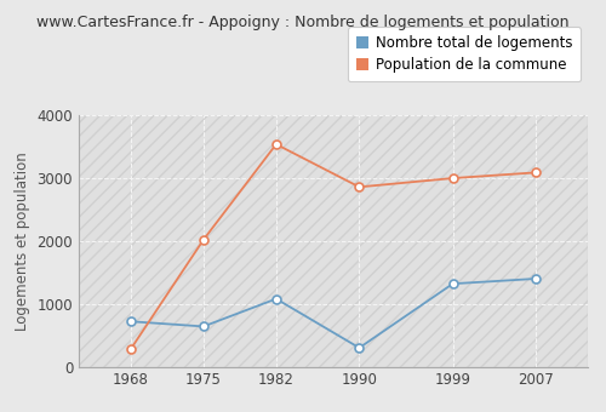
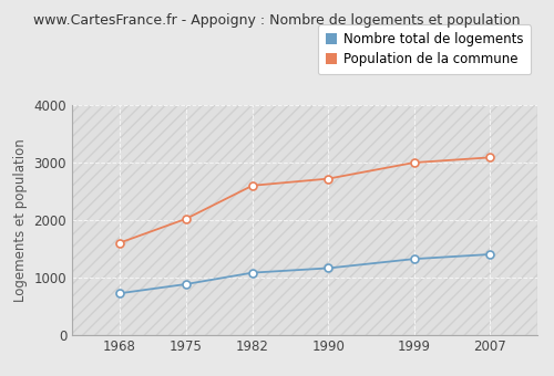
Population de la commune/1968: 280 -> 1600
Nombre total de logements/1975: 640 -> 880
Population de la commune/1982: 3540 -> 2600
Nombre total de logements/1990: 300 -> 1160
Population de la commune/1990: 2860 -> 2720
